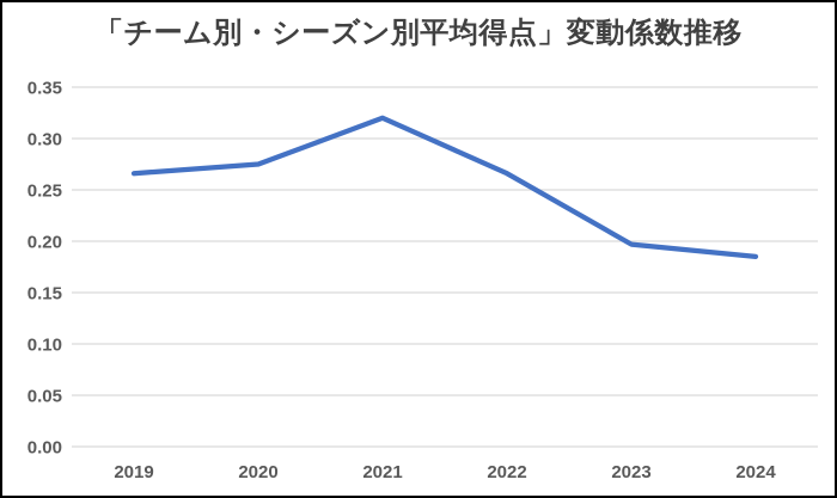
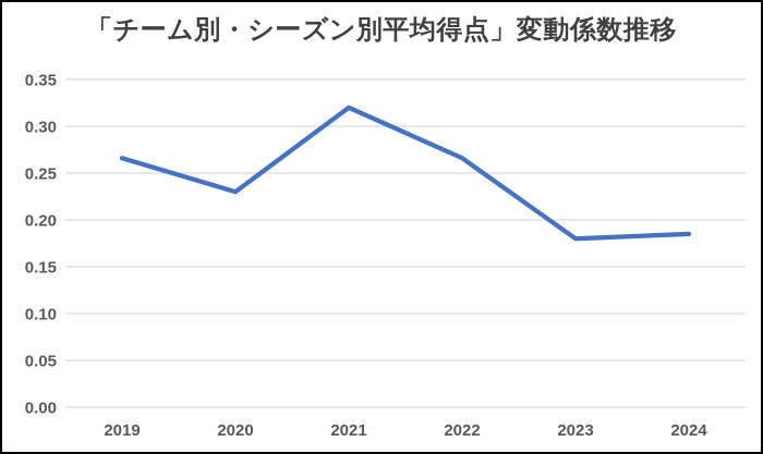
2020: 0.28 -> 0.23
2023: 0.20 -> 0.18
